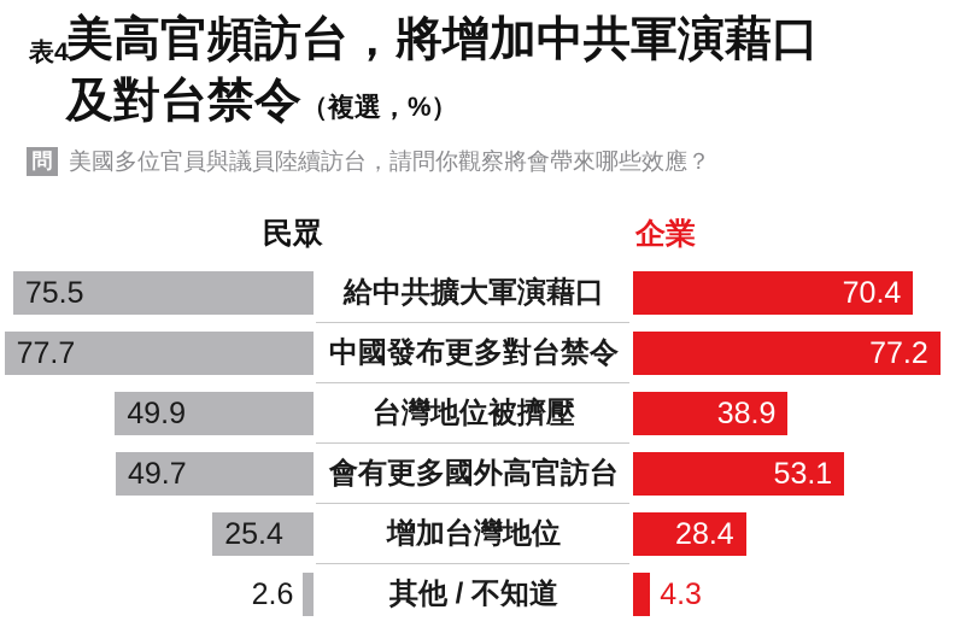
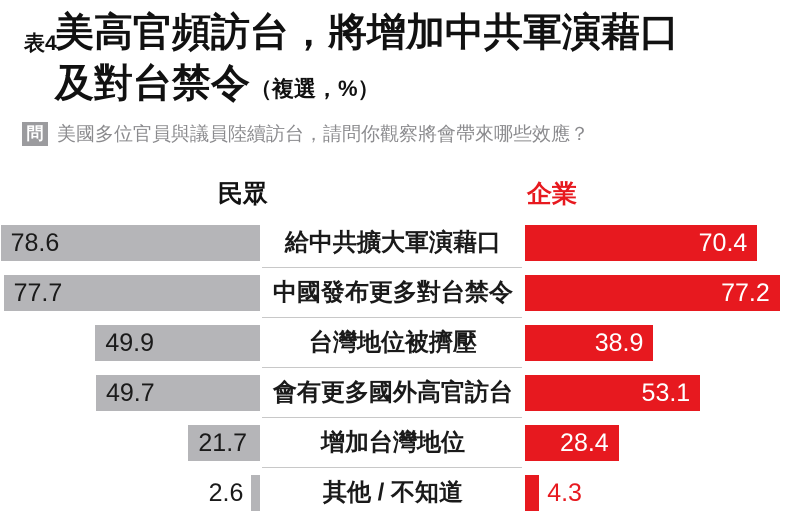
民眾/給中共擴大軍演藉口: 75.5 -> 78.6
民眾/增加台灣地位: 25.4 -> 21.7
